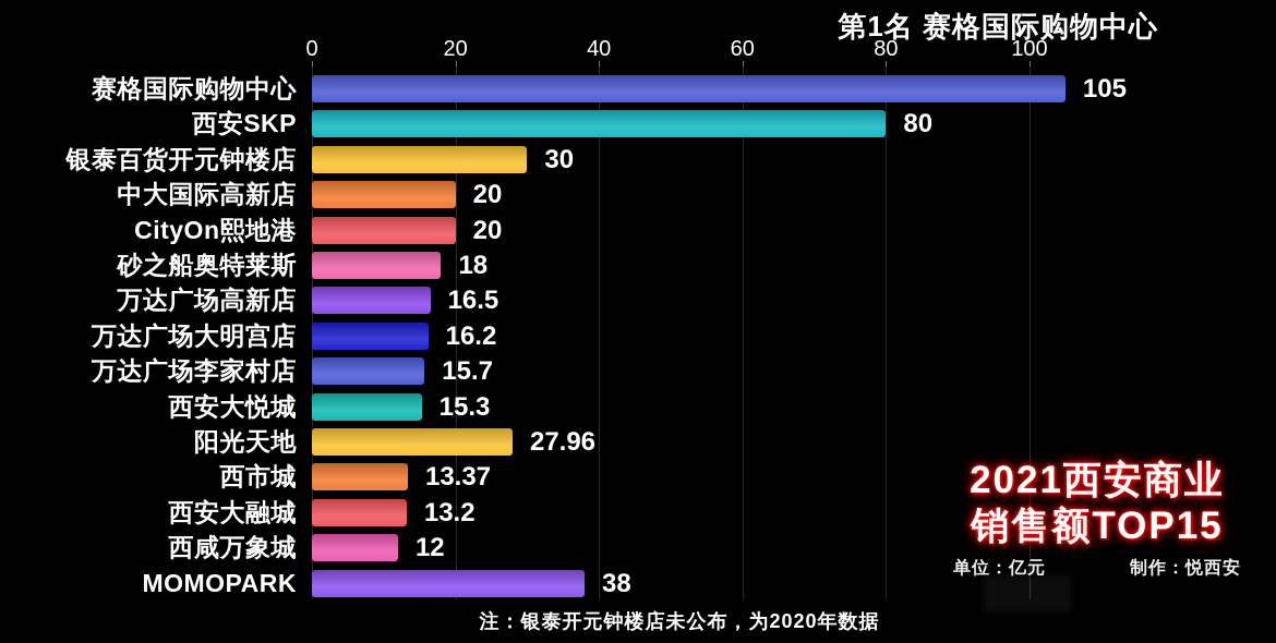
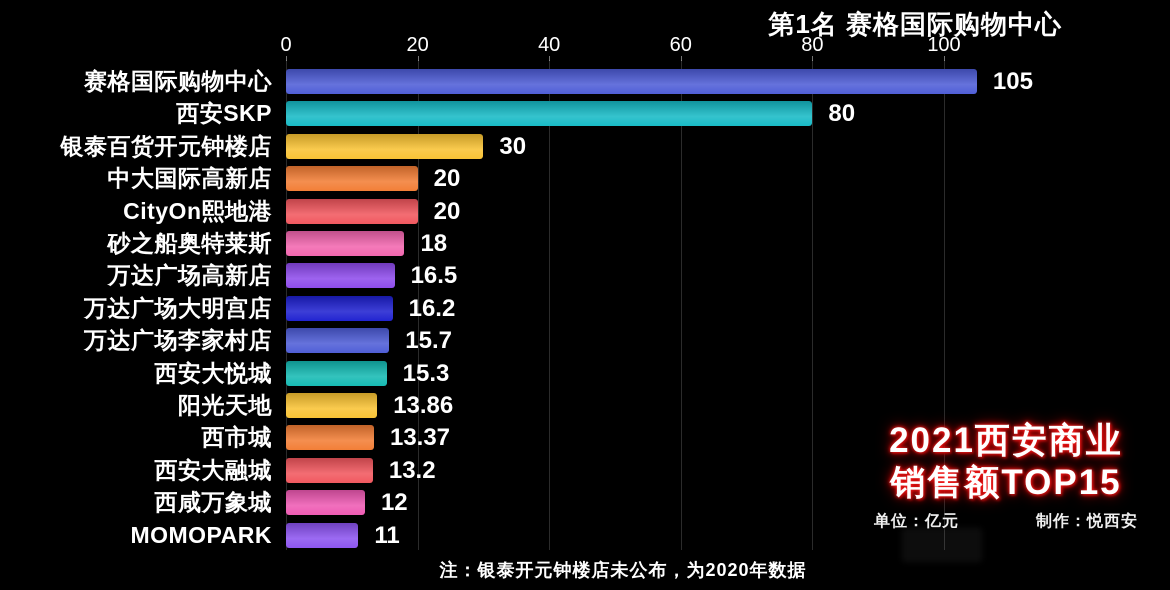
阳光天地: 27.96 -> 13.86
MOMOPARK: 38 -> 11
